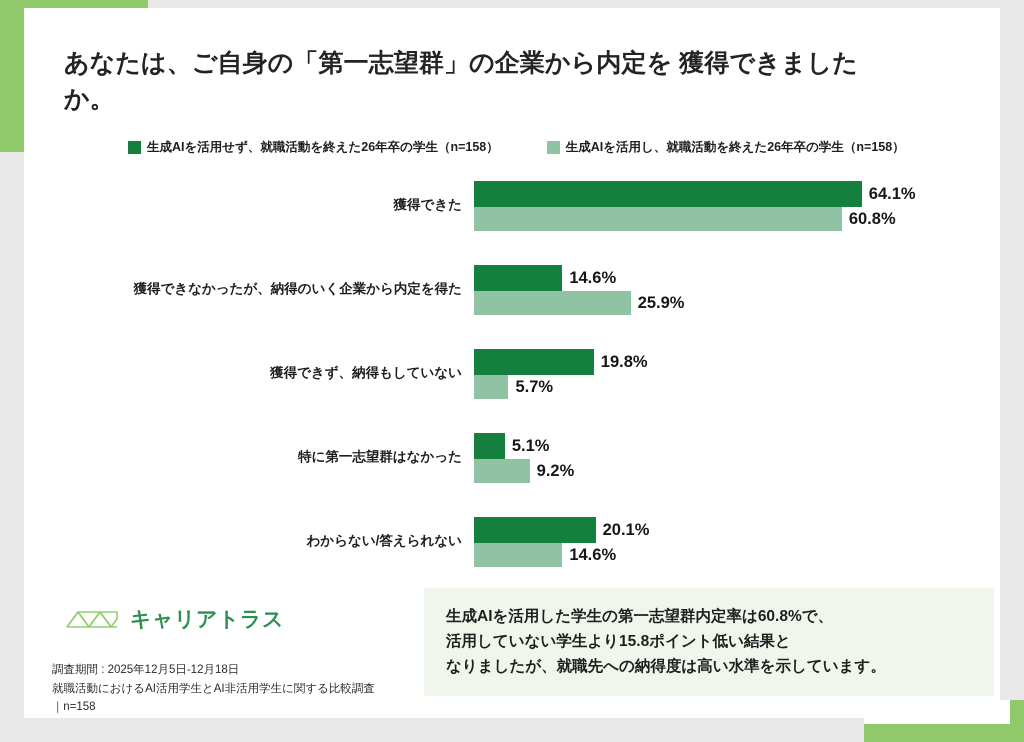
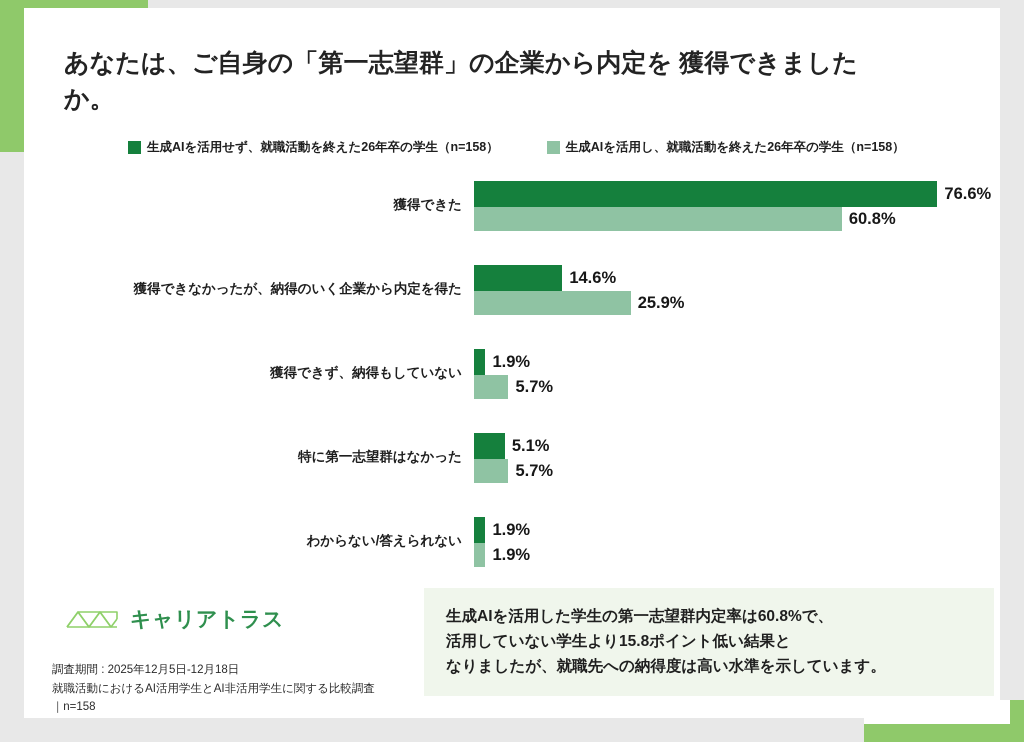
生成AIを活用せず、就職活動を終えた26年卒の学生（n=158）/獲得できた: 64.1% -> 76.6%
生成AIを活用せず、就職活動を終えた26年卒の学生（n=158）/獲得できず、納得もしていない: 19.8% -> 1.9%
生成AIを活用し、就職活動を終えた26年卒の学生（n=158）/特に第一志望群はなかった: 9.2% -> 5.7%
生成AIを活用せず、就職活動を終えた26年卒の学生（n=158）/わからない/答えられない: 20.1% -> 1.9%
生成AIを活用し、就職活動を終えた26年卒の学生（n=158）/わからない/答えられない: 14.6% -> 1.9%
